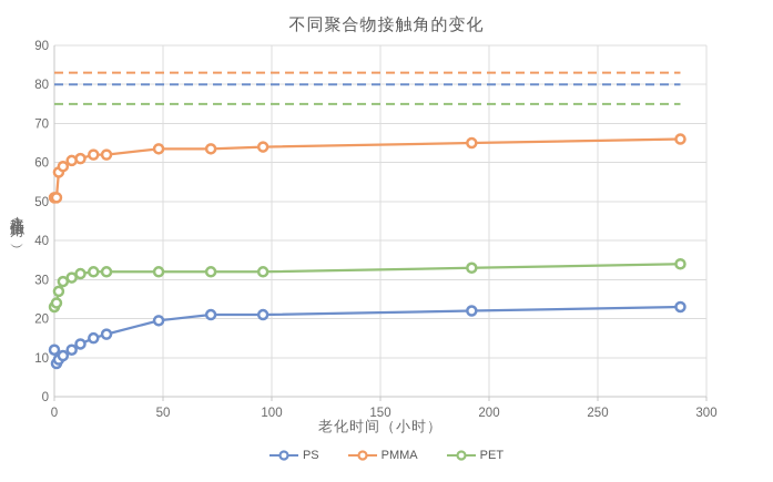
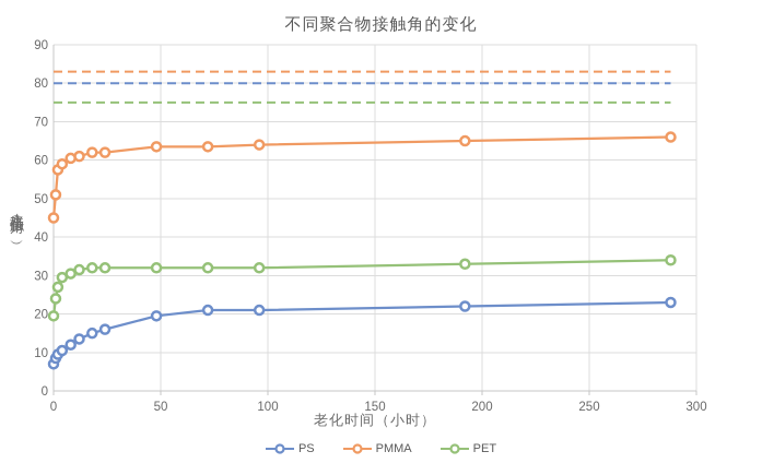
PS/0: 12 -> 7
PMMA/0: 51 -> 45
PET/0: 23 -> 20
